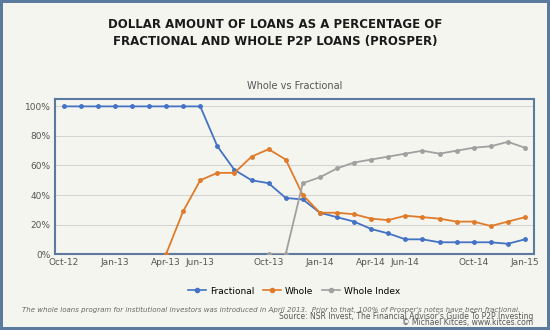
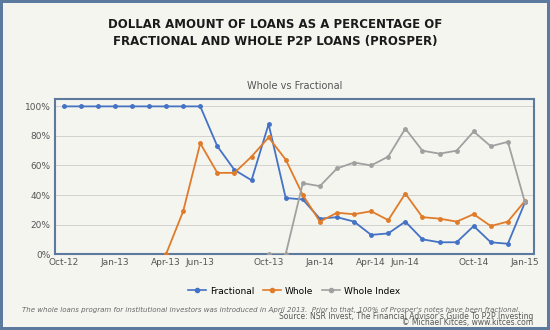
Whole/Jun-13: 50% -> 75%
Fractional/Oct-13: 48% -> 88%
Whole/Oct-13: 71% -> 79%
Fractional/Jan-14: 28% -> 24%
Whole/Jan-14: 28% -> 22%
Whole Index/Jan-14: 52% -> 46%
Fractional/Apr-14: 17% -> 13%
Whole/Apr-14: 24% -> 29%
Whole Index/Apr-14: 64% -> 60%
Fractional/Jun-14: 10% -> 22%
Whole/Jun-14: 26% -> 41%
Whole Index/Jun-14: 68% -> 85%
Fractional/Oct-14: 8% -> 19%
Whole/Oct-14: 22% -> 27%
Whole Index/Oct-14: 72% -> 83%
Fractional/Jan-15: 10% -> 35%
Whole/Jan-15: 25% -> 36%
Whole Index/Jan-15: 72% -> 35%
